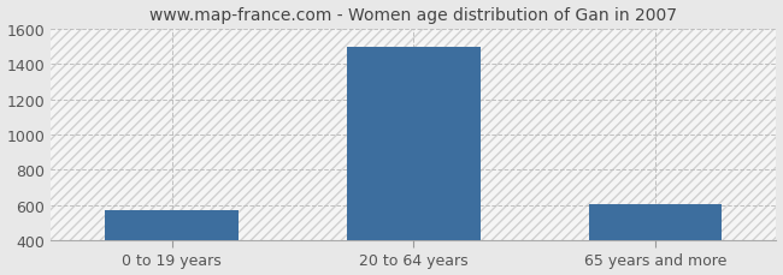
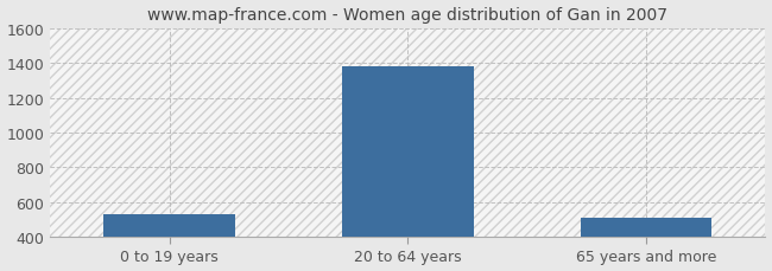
0 to 19 years: 570 -> 530
20 to 64 years: 1500 -> 1380
65 years and more: 610 -> 510
